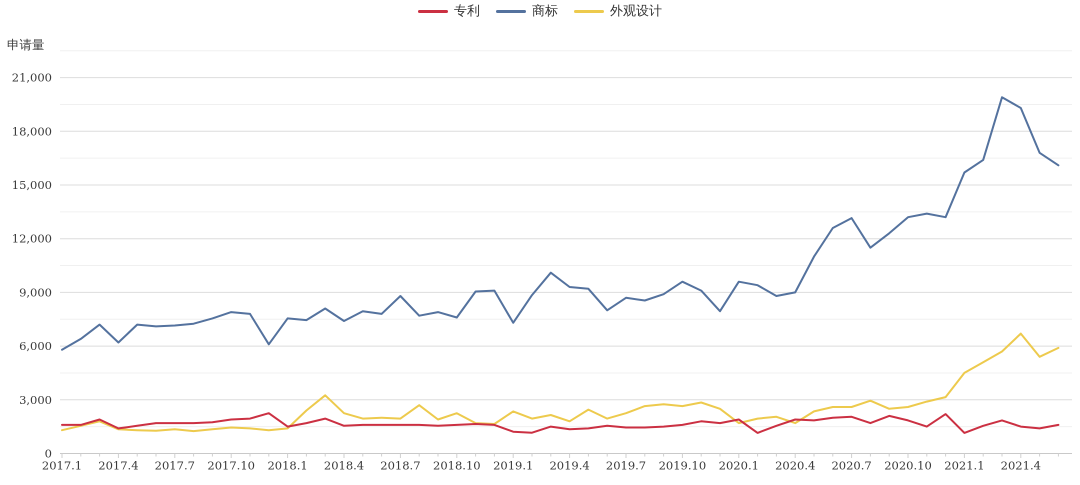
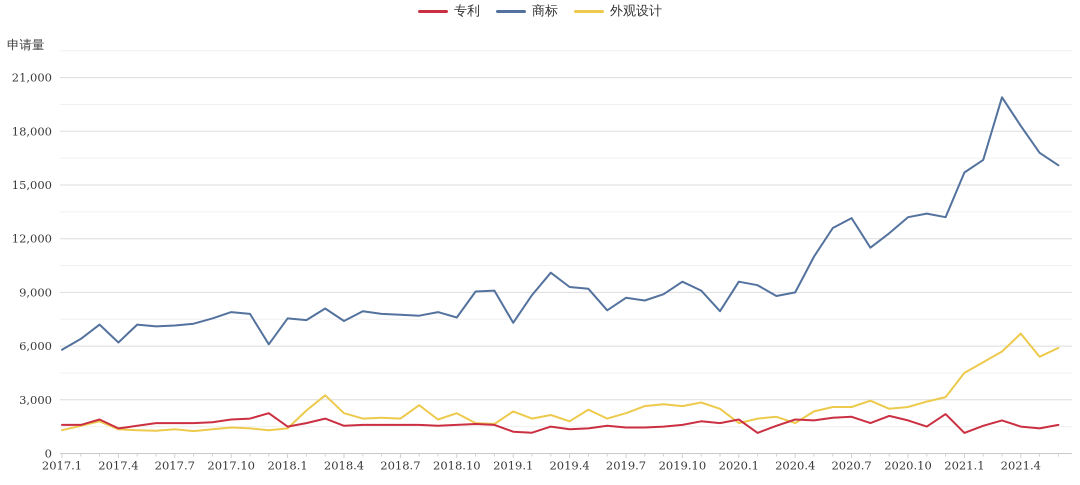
商标/2018.7: 8800 -> 7800
商标/2021.4: 19300 -> 18300
